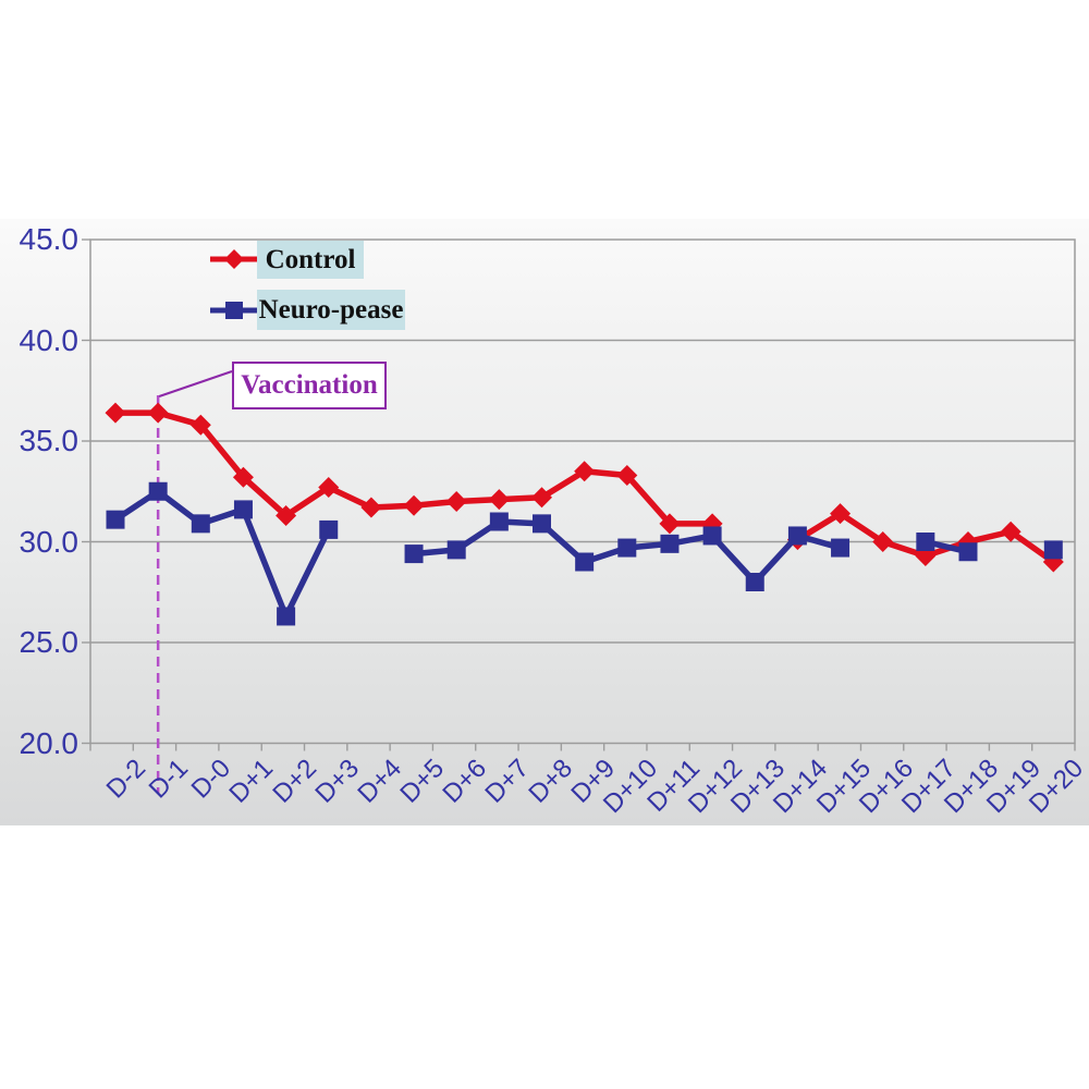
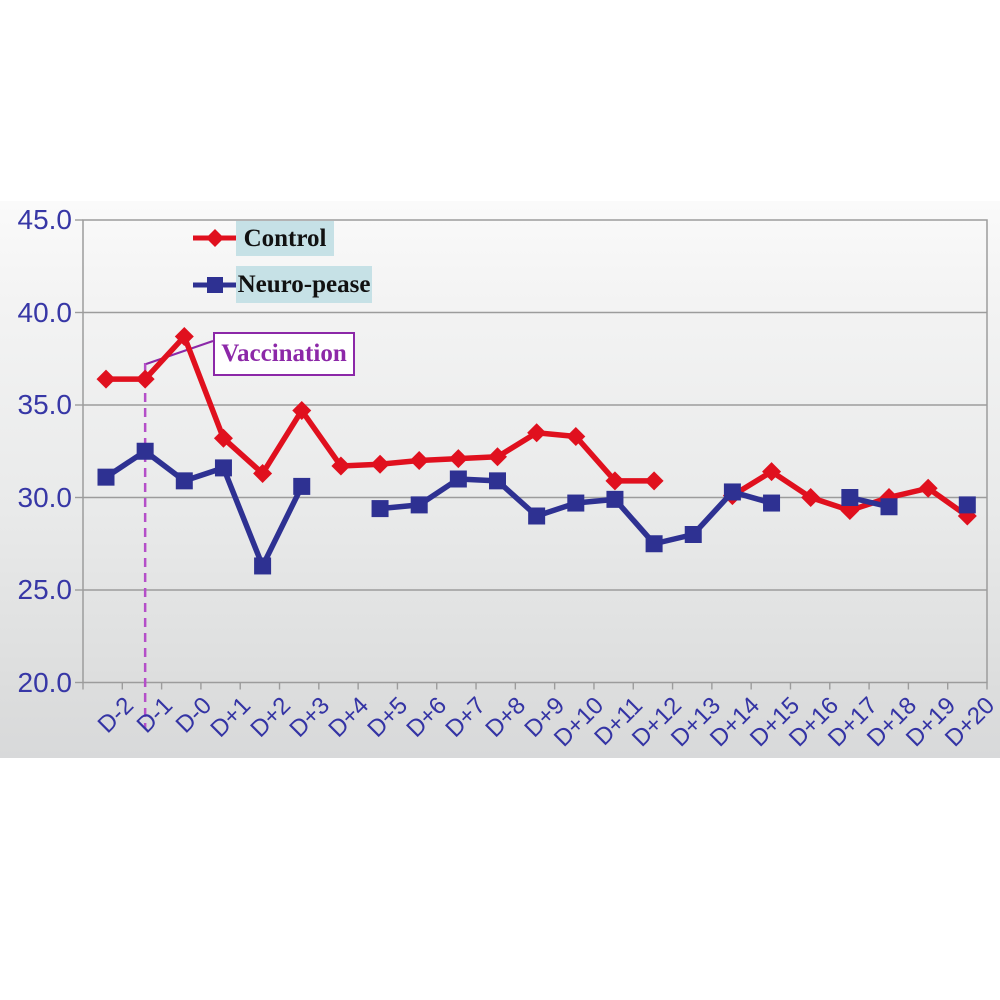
Control/D-0: 35.8 -> 38.7
Control/D+3: 32.7 -> 34.7
Neuro-pease/D+12: 30.3 -> 27.5
